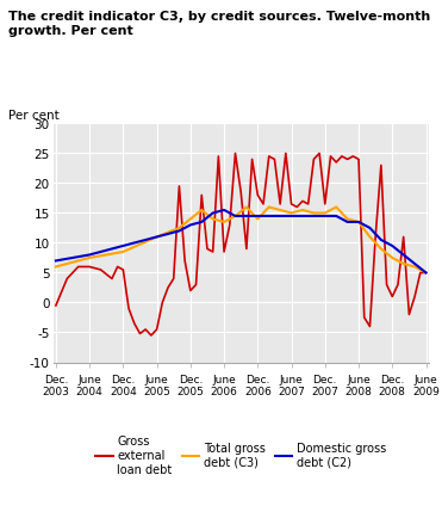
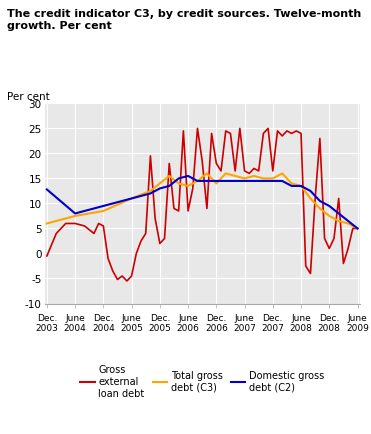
Domestic gross debt (C2)/Dec. 2003: 7.0 -> 12.8
